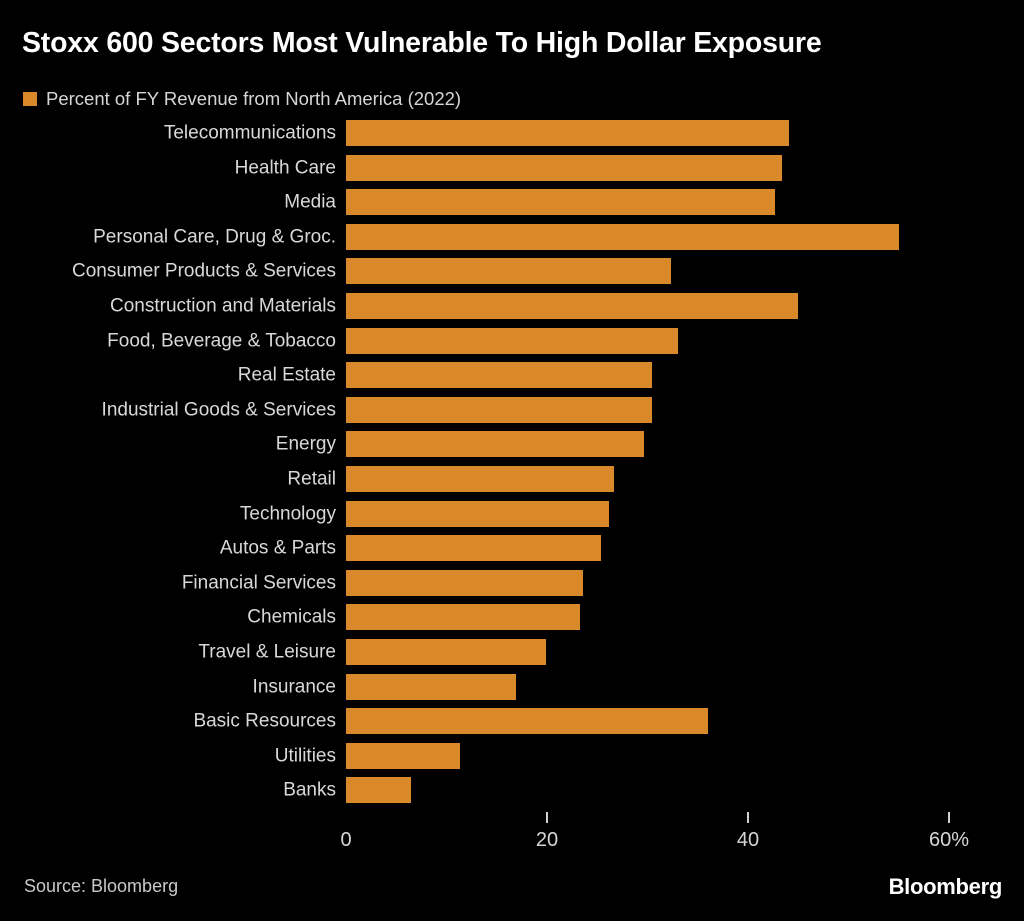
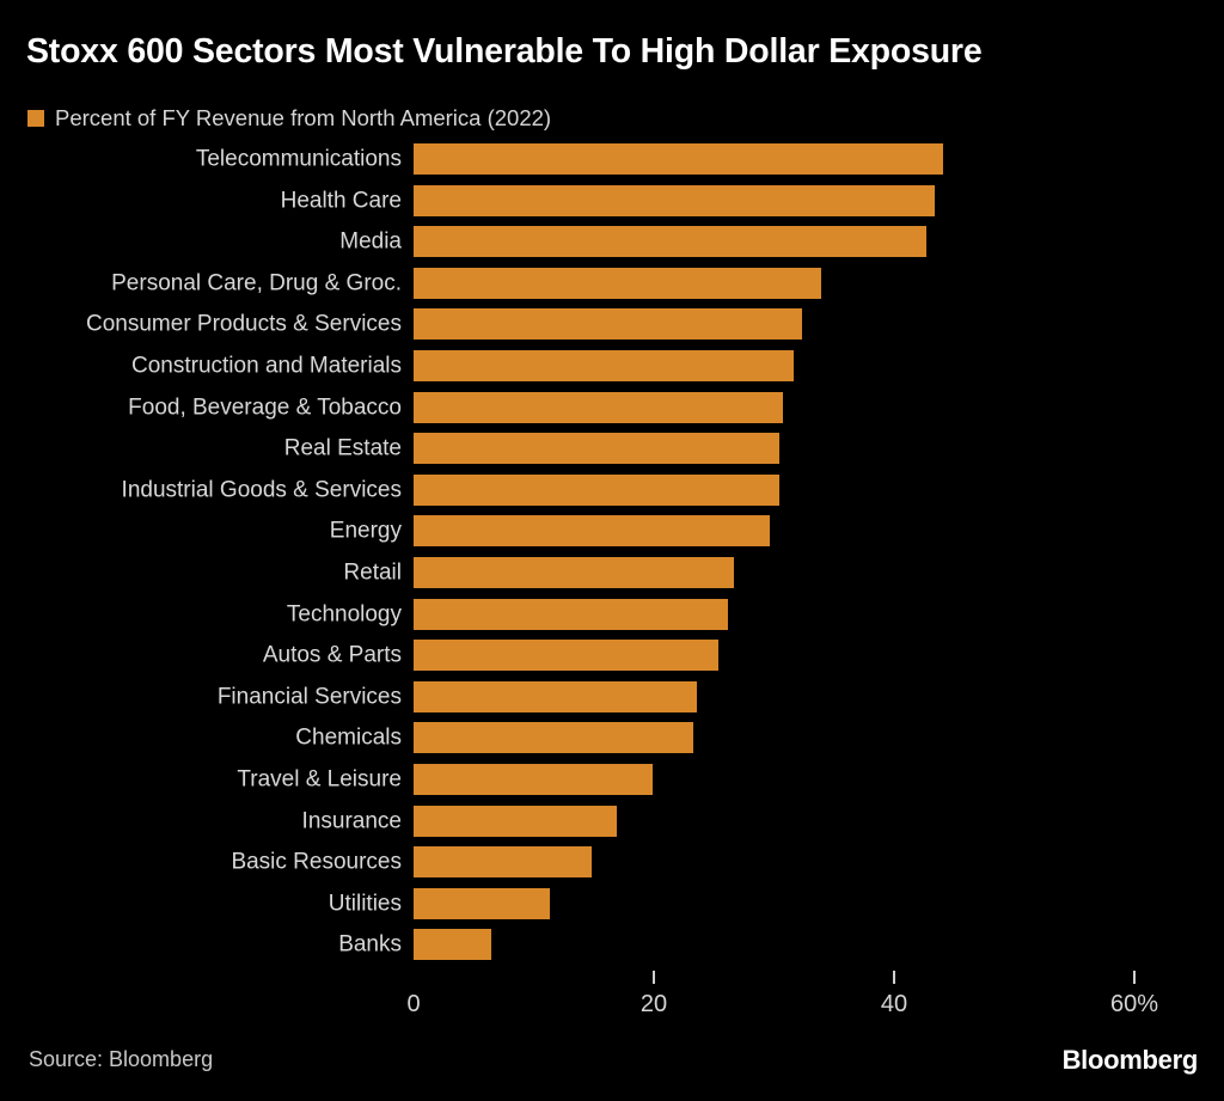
Personal Care, Drug & Groc.: 55% -> 34%
Construction and Materials: 45% -> 32%
Food, Beverage & Tobacco: 33% -> 31%
Basic Resources: 36% -> 15%
